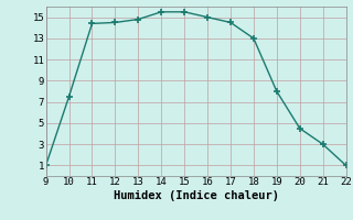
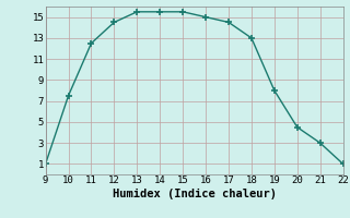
11: 14.4 -> 12.5
13: 14.8 -> 15.5
